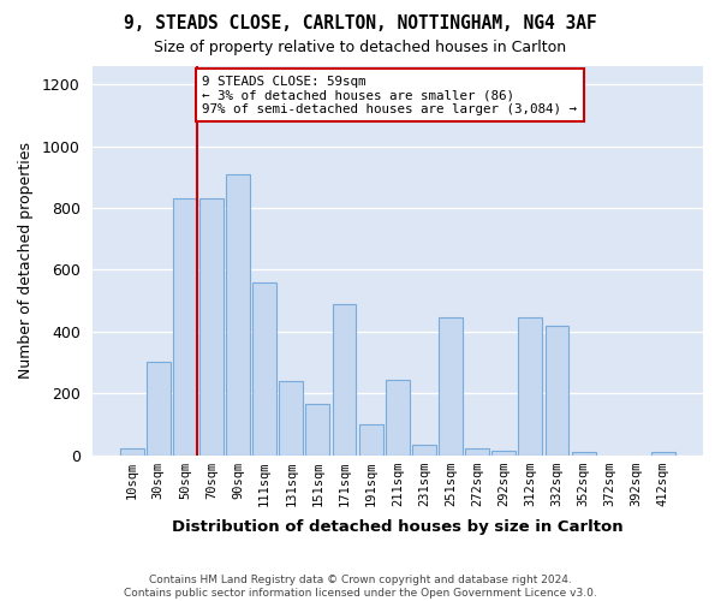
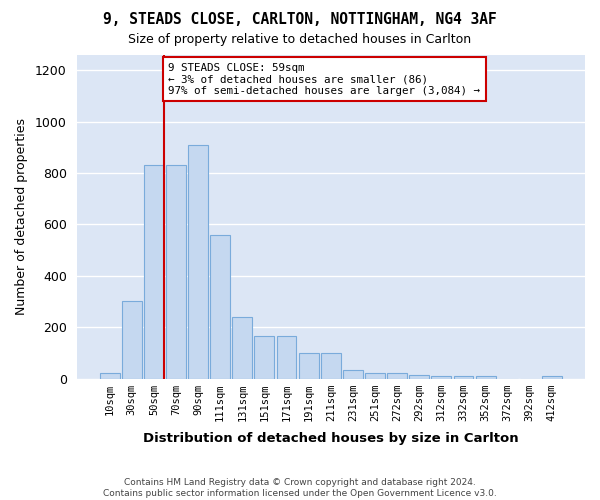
171sqm: 490 -> 165
211sqm: 245 -> 100
251sqm: 445 -> 20
312sqm: 445 -> 10
332sqm: 420 -> 10
